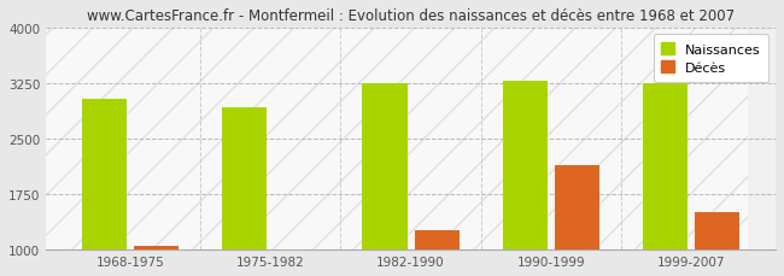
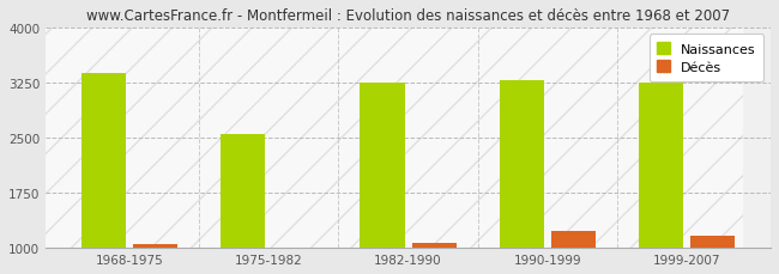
Naissances/1968-1975: 3040 -> 3380
Naissances/1975-1982: 2920 -> 2550
Décès/1982-1990: 1260 -> 1080
Décès/1990-1999: 2140 -> 1230
Décès/1999-2007: 1500 -> 1170
